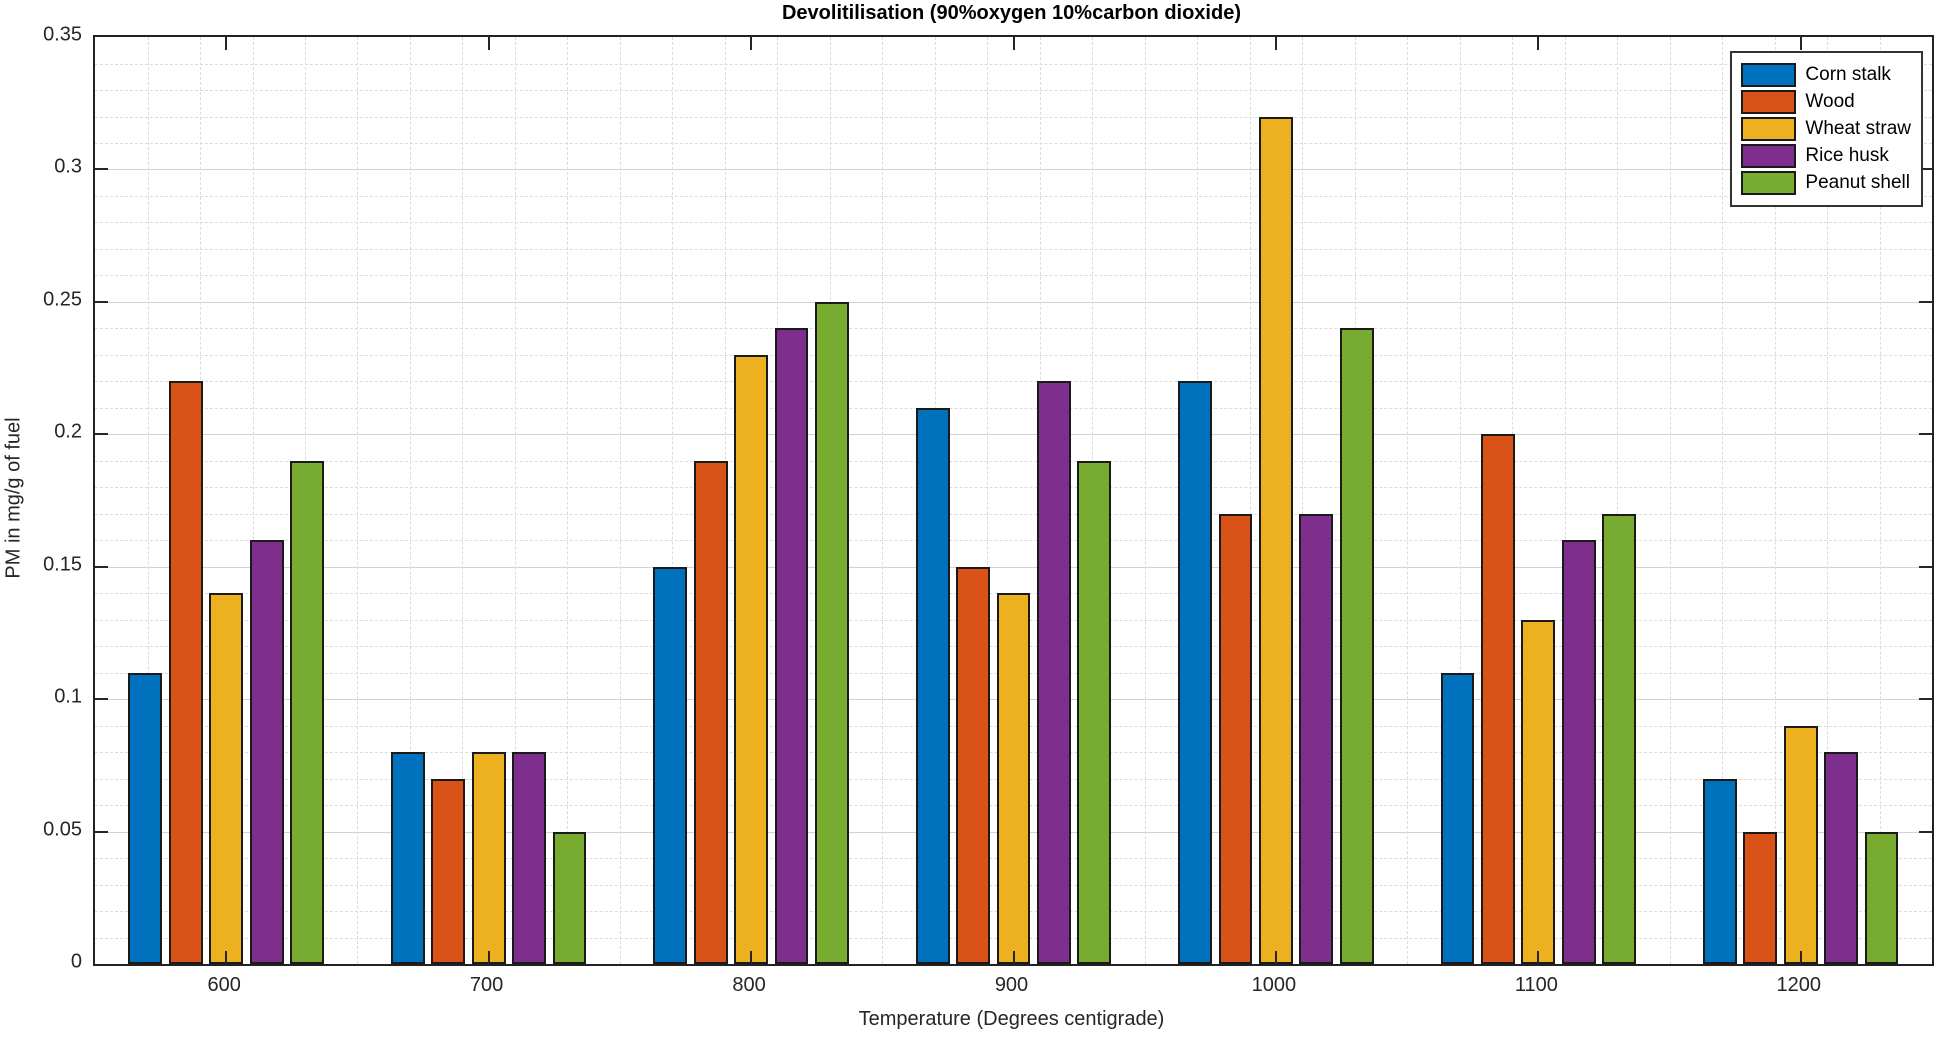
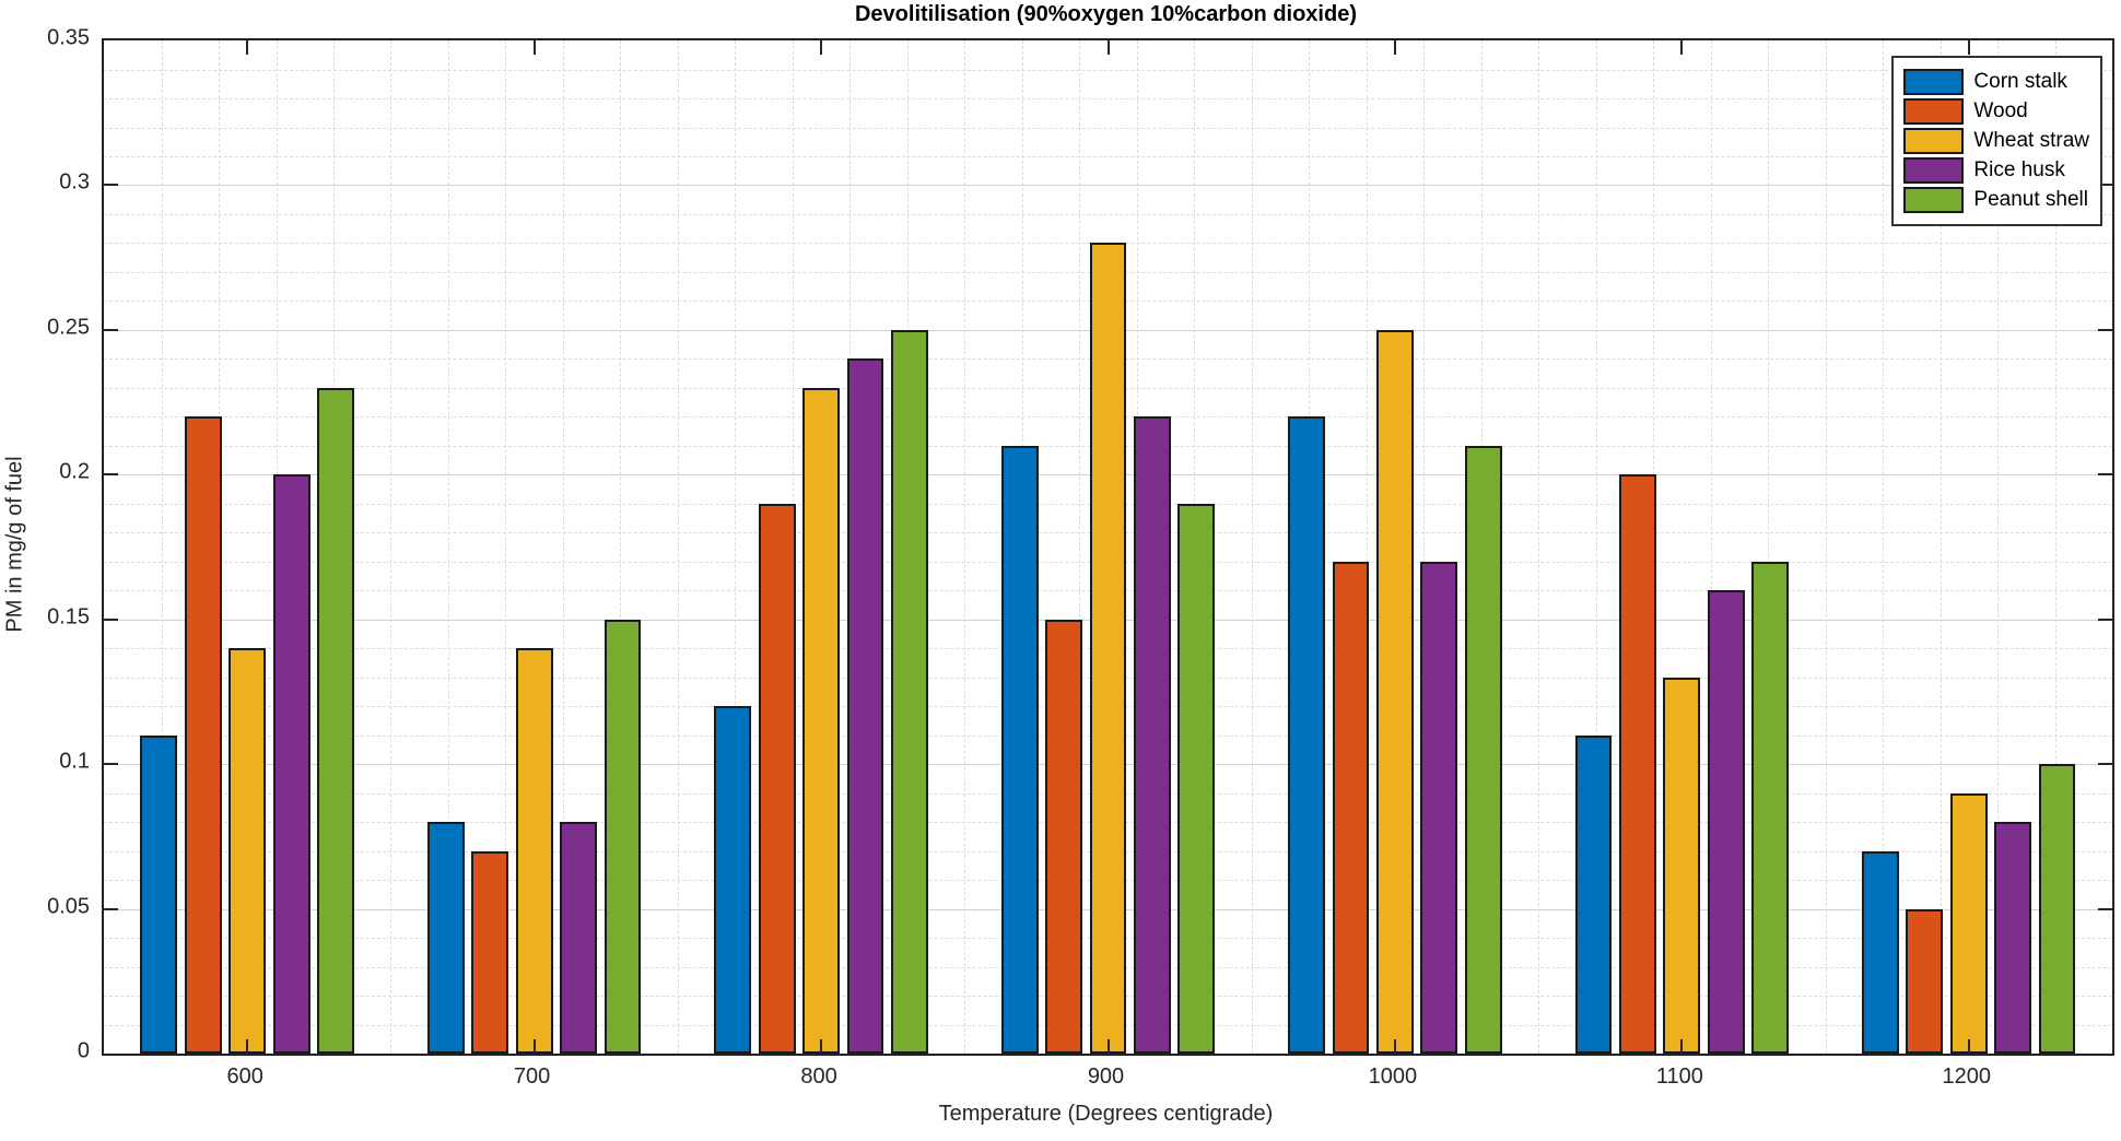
Rice husk/600: 0.16 -> 0.20
Peanut shell/600: 0.19 -> 0.23
Wheat straw/700: 0.08 -> 0.14
Peanut shell/700: 0.05 -> 0.15
Corn stalk/800: 0.15 -> 0.12
Wheat straw/900: 0.14 -> 0.28
Wheat straw/1000: 0.32 -> 0.25
Peanut shell/1000: 0.24 -> 0.21
Peanut shell/1200: 0.05 -> 0.10
